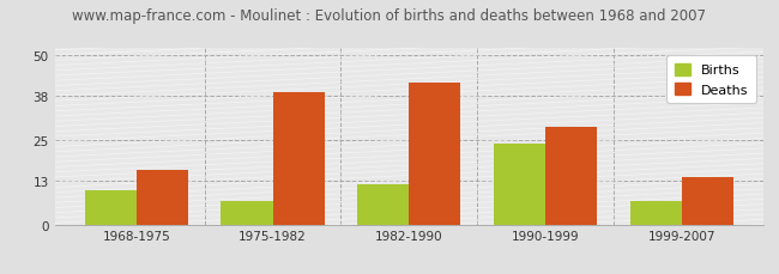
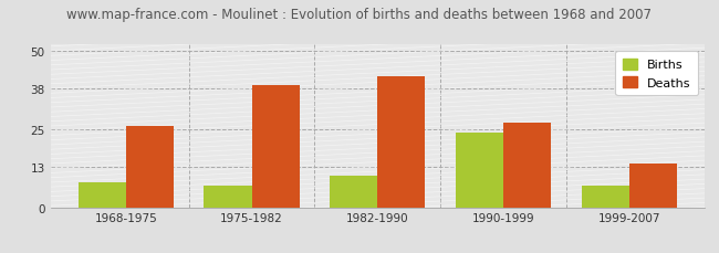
Births/1968-1975: 10 -> 8
Deaths/1968-1975: 16 -> 26
Births/1982-1990: 12 -> 10
Deaths/1990-1999: 29 -> 27
